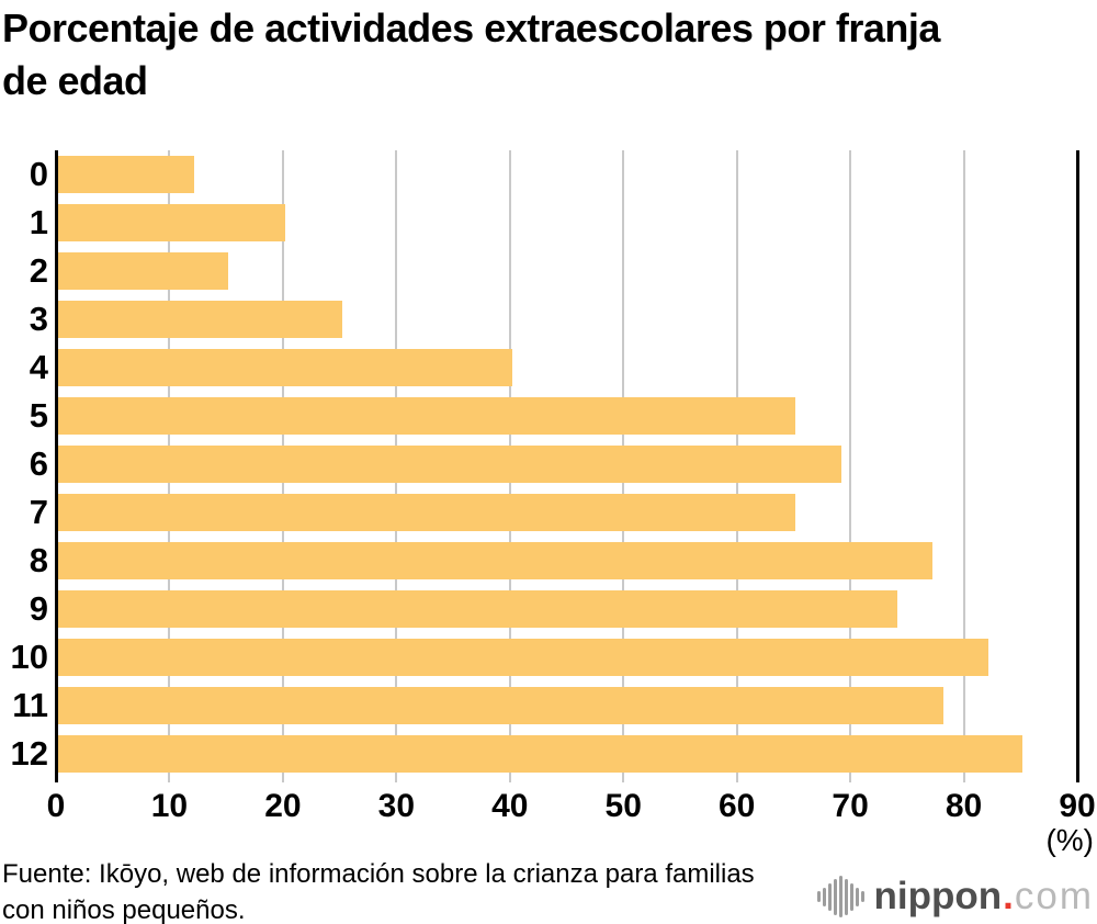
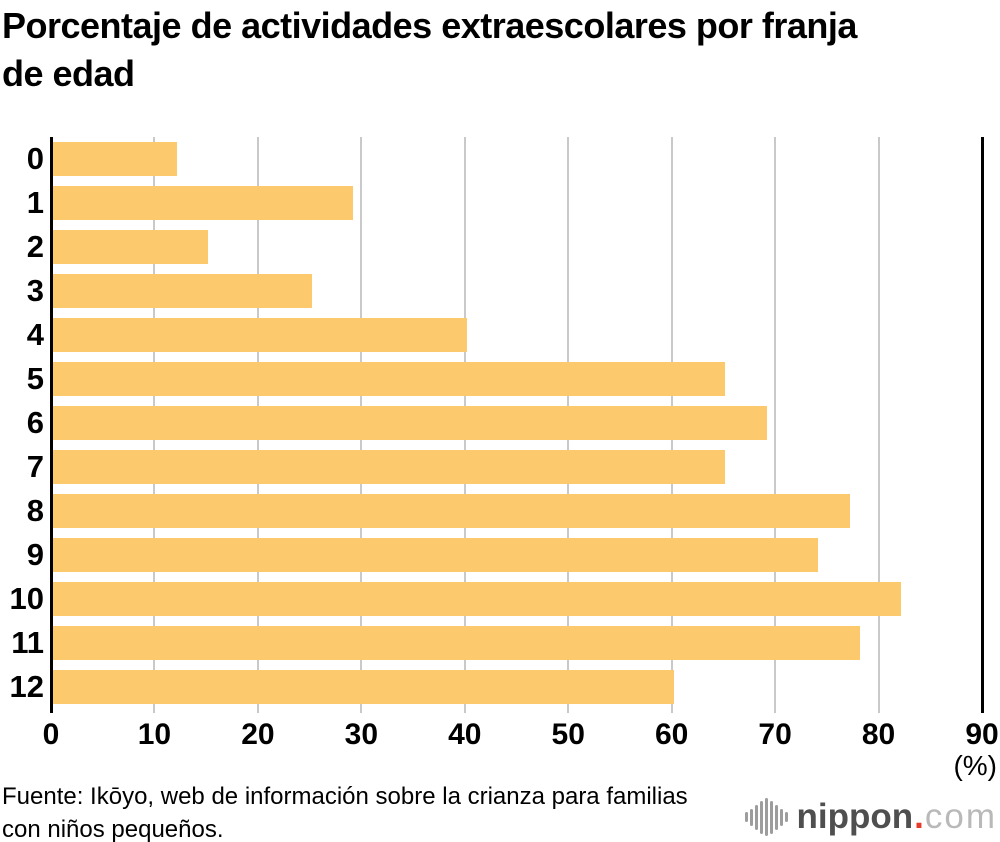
1: 20 -> 29
12: 85 -> 60
